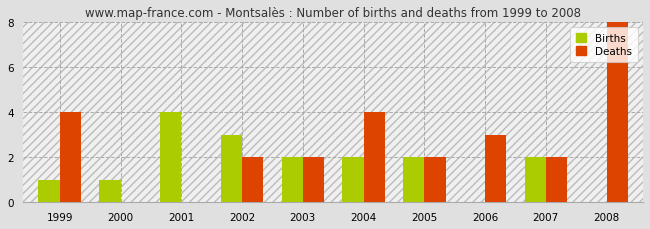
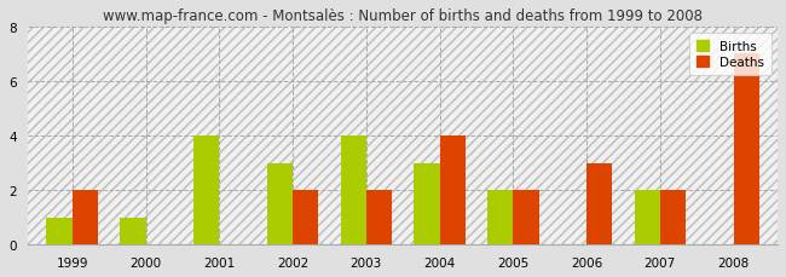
Deaths/1999: 4 -> 2
Births/2003: 2 -> 4
Births/2004: 2 -> 3
Deaths/2008: 8 -> 7
